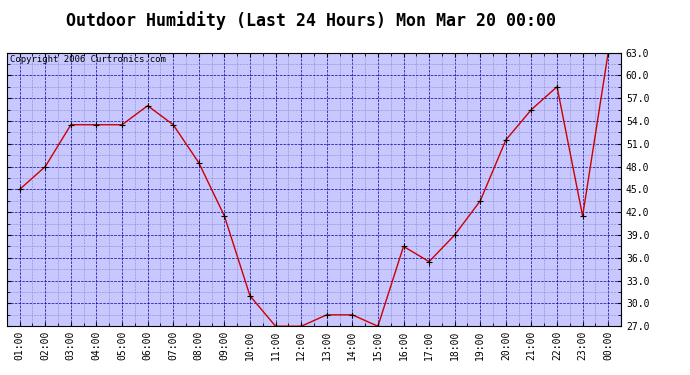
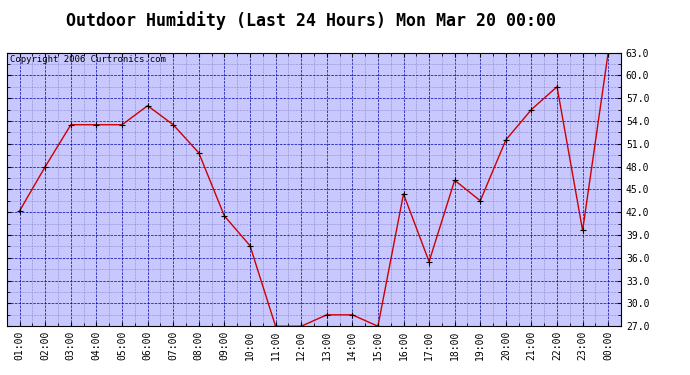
01:00: 45.0 -> 42.2
08:00: 48.5 -> 49.8
10:00: 31.0 -> 37.6
16:00: 37.5 -> 44.4
18:00: 39.0 -> 46.2
23:00: 41.5 -> 39.6
